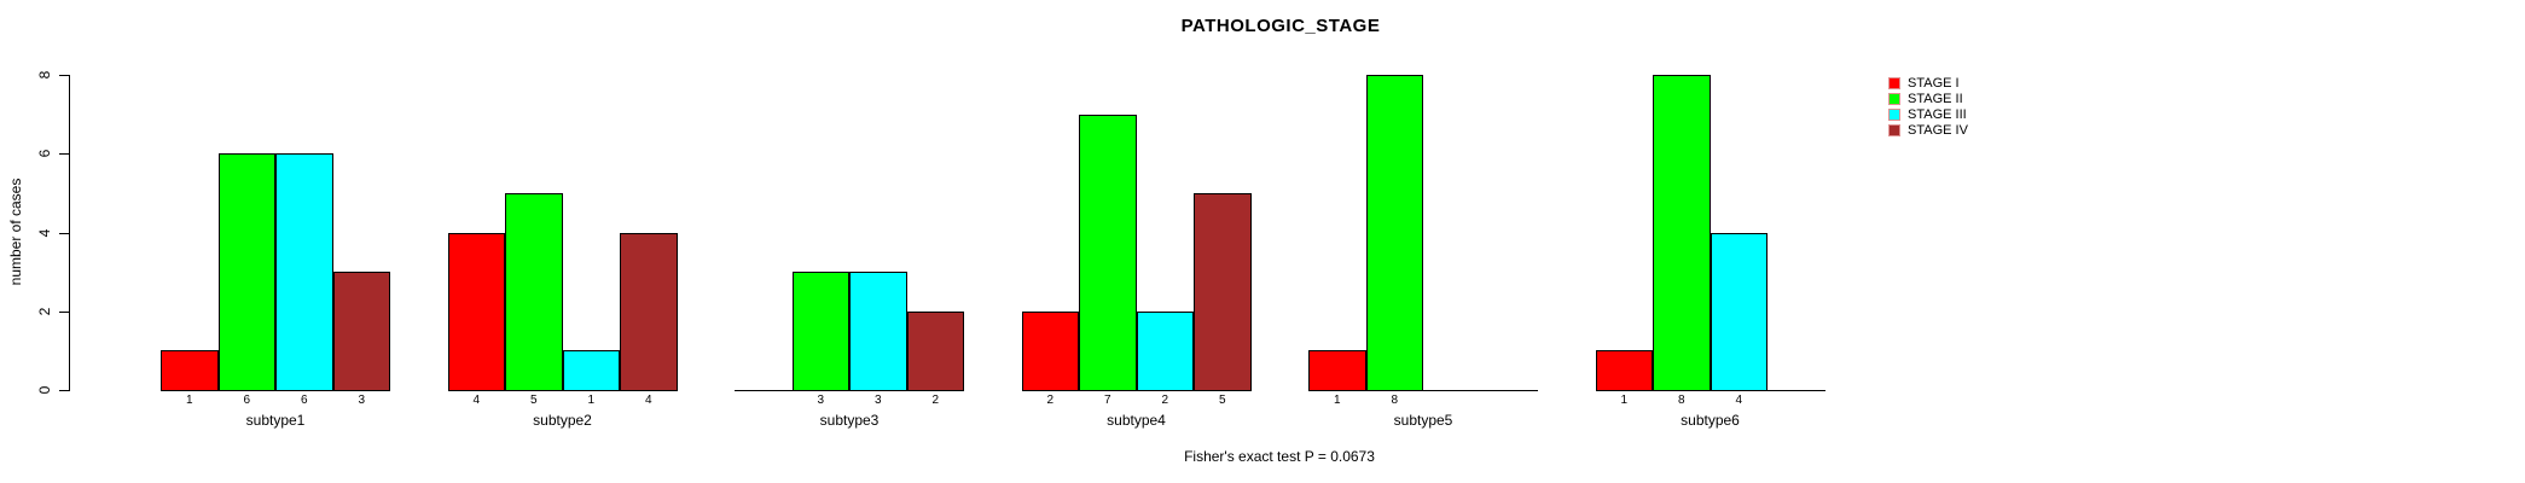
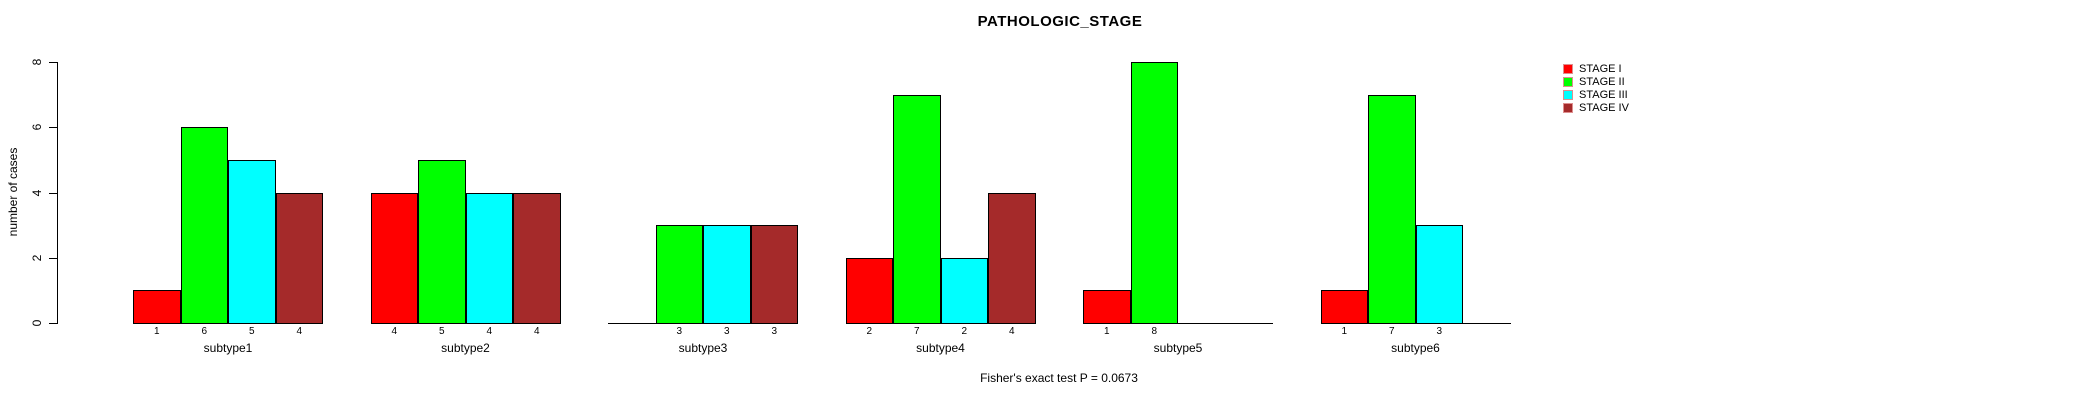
STAGE III/subtype1: 6 -> 5
STAGE IV/subtype1: 3 -> 4
STAGE III/subtype2: 1 -> 4
STAGE IV/subtype3: 2 -> 3
STAGE IV/subtype4: 5 -> 4
STAGE II/subtype6: 8 -> 7
STAGE III/subtype6: 4 -> 3
